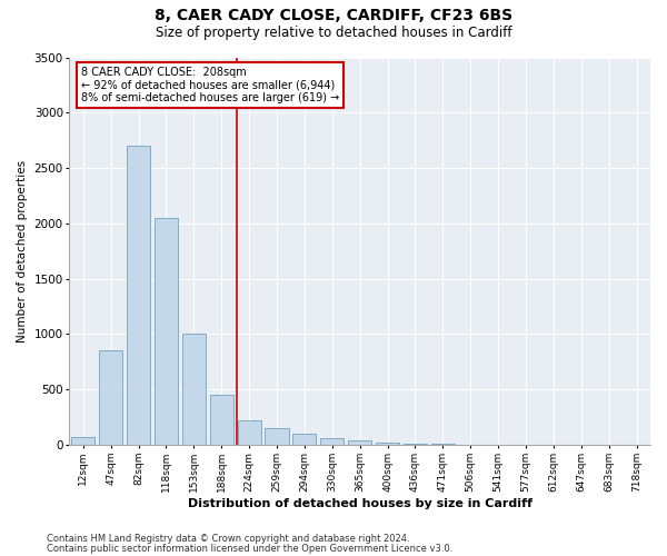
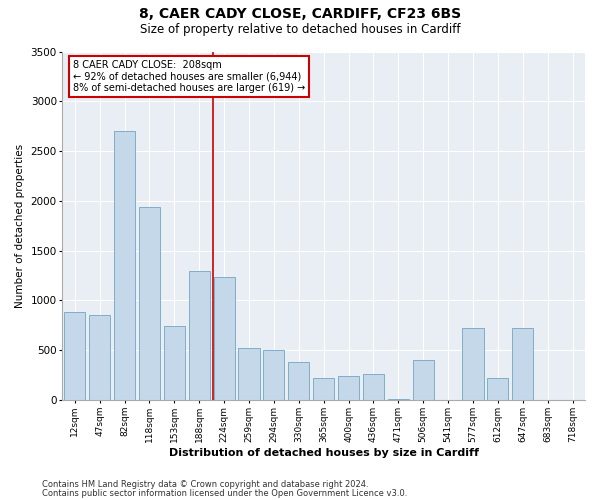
12sqm: 80 -> 880
118sqm: 2050 -> 1940
153sqm: 1000 -> 740
188sqm: 450 -> 1300
224sqm: 220 -> 1240
259sqm: 150 -> 520
294sqm: 100 -> 500
330sqm: 60 -> 380
365sqm: 40 -> 220
400sqm: 20 -> 240
436sqm: 20 -> 260
506sqm: 0 -> 400
577sqm: 0 -> 720
612sqm: 0 -> 220
647sqm: 0 -> 720
